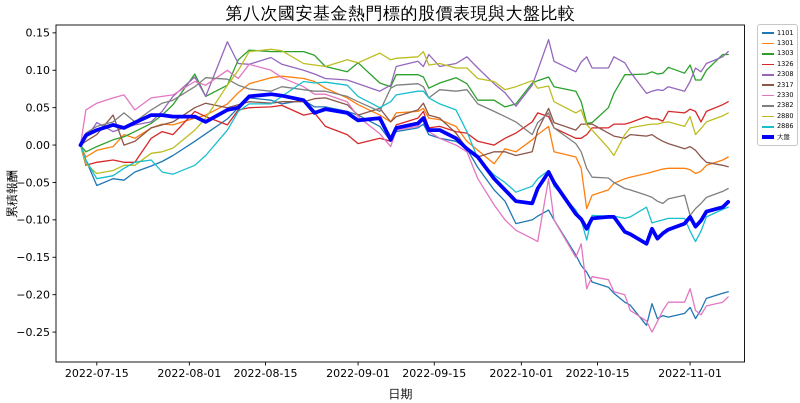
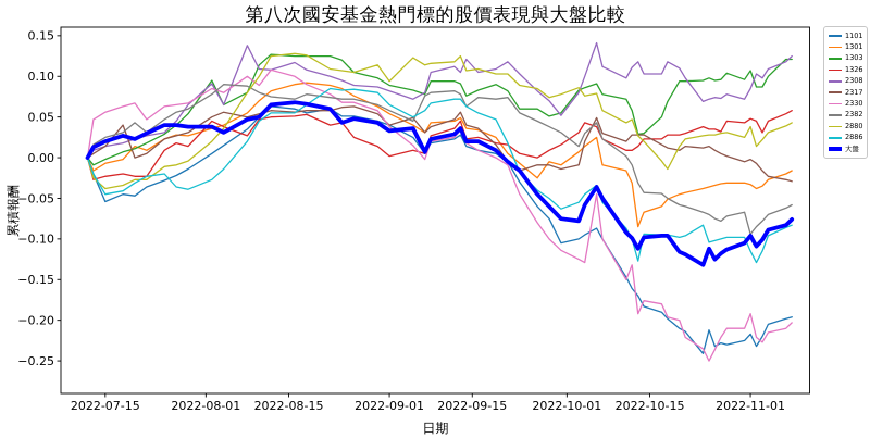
2308/2022-07-15: 0.03 -> 0.01
1303/2022-09-01: 0.11 -> 0.09
2880/2022-09-01: 0.11 -> 0.09
